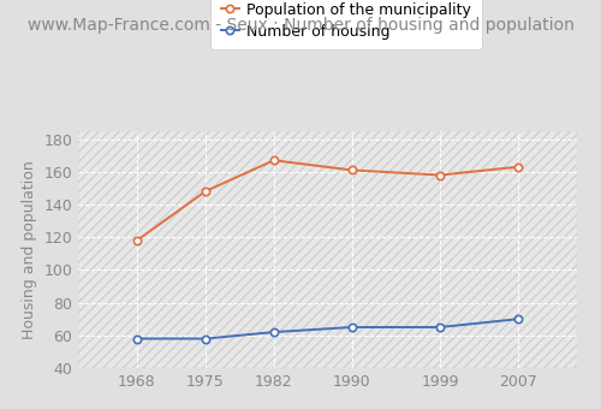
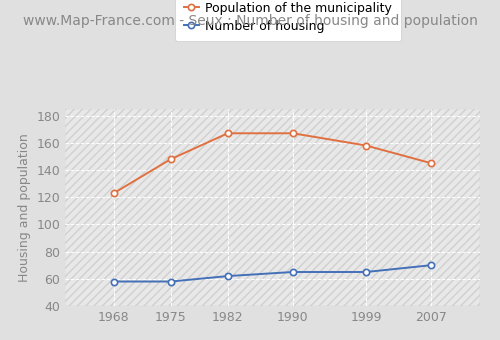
Population of the municipality/1968: 118 -> 123
Population of the municipality/1990: 161 -> 167
Population of the municipality/2007: 163 -> 145
